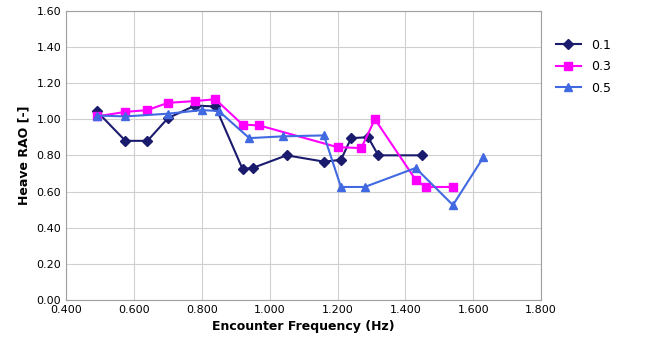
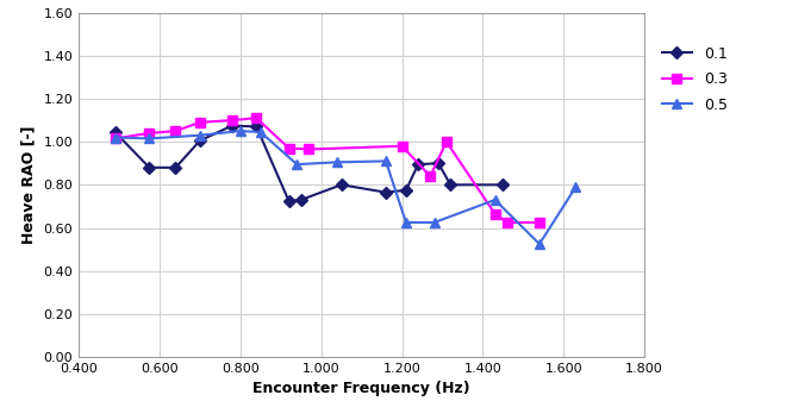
0.3/1.200: 0.84 -> 0.98
